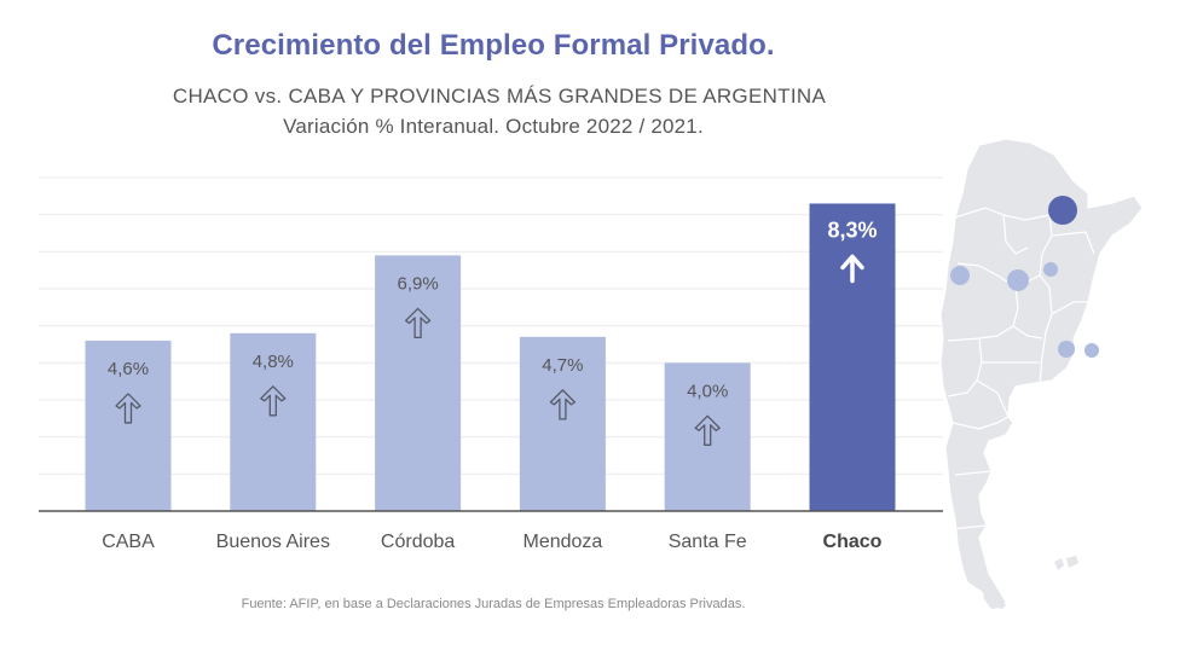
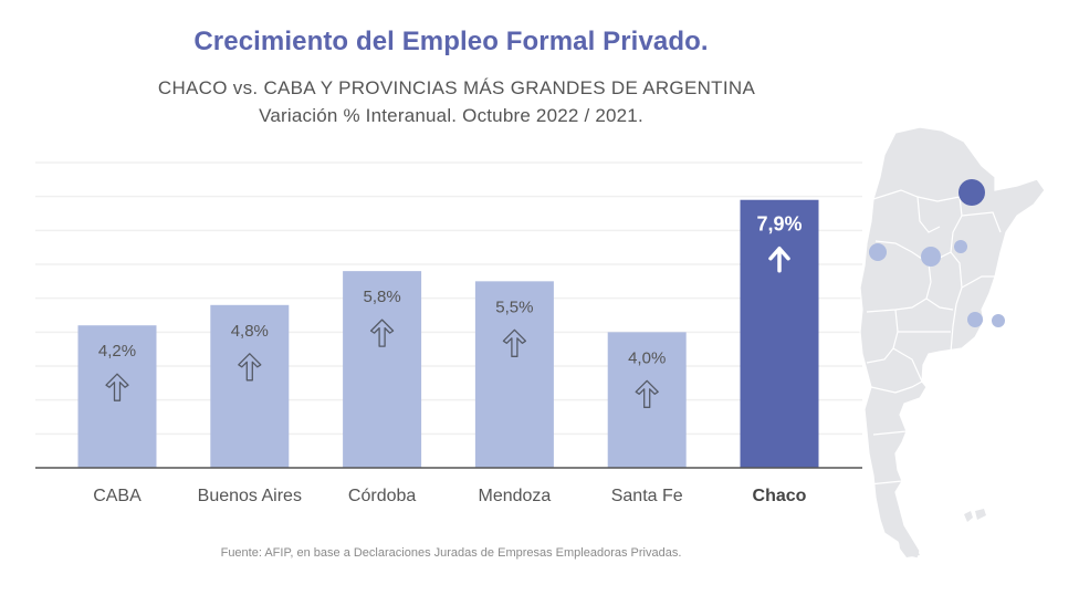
CABA: 4,6% -> 4,2%
Córdoba: 6,9% -> 5,8%
Mendoza: 4,7% -> 5,5%
Chaco: 8,3% -> 7,9%
